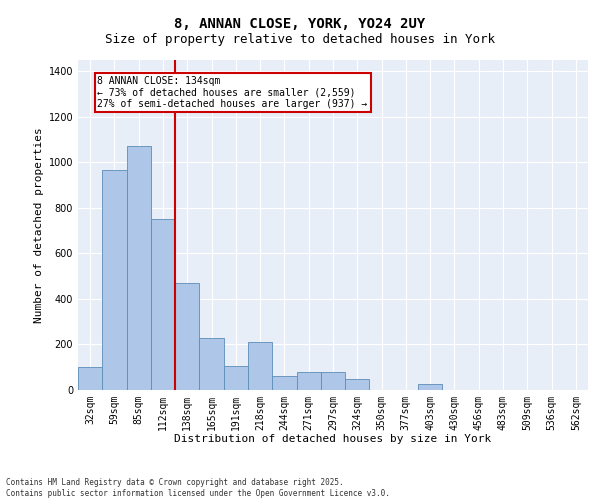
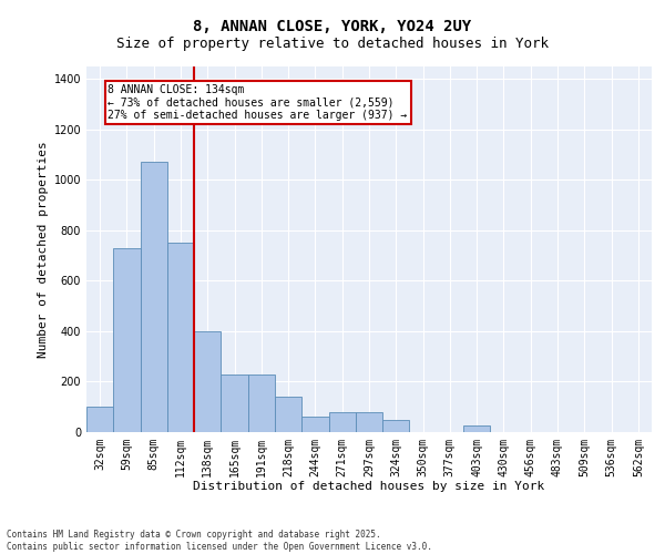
59sqm: 965 -> 730
138sqm: 470 -> 400
191sqm: 105 -> 230
218sqm: 210 -> 140
